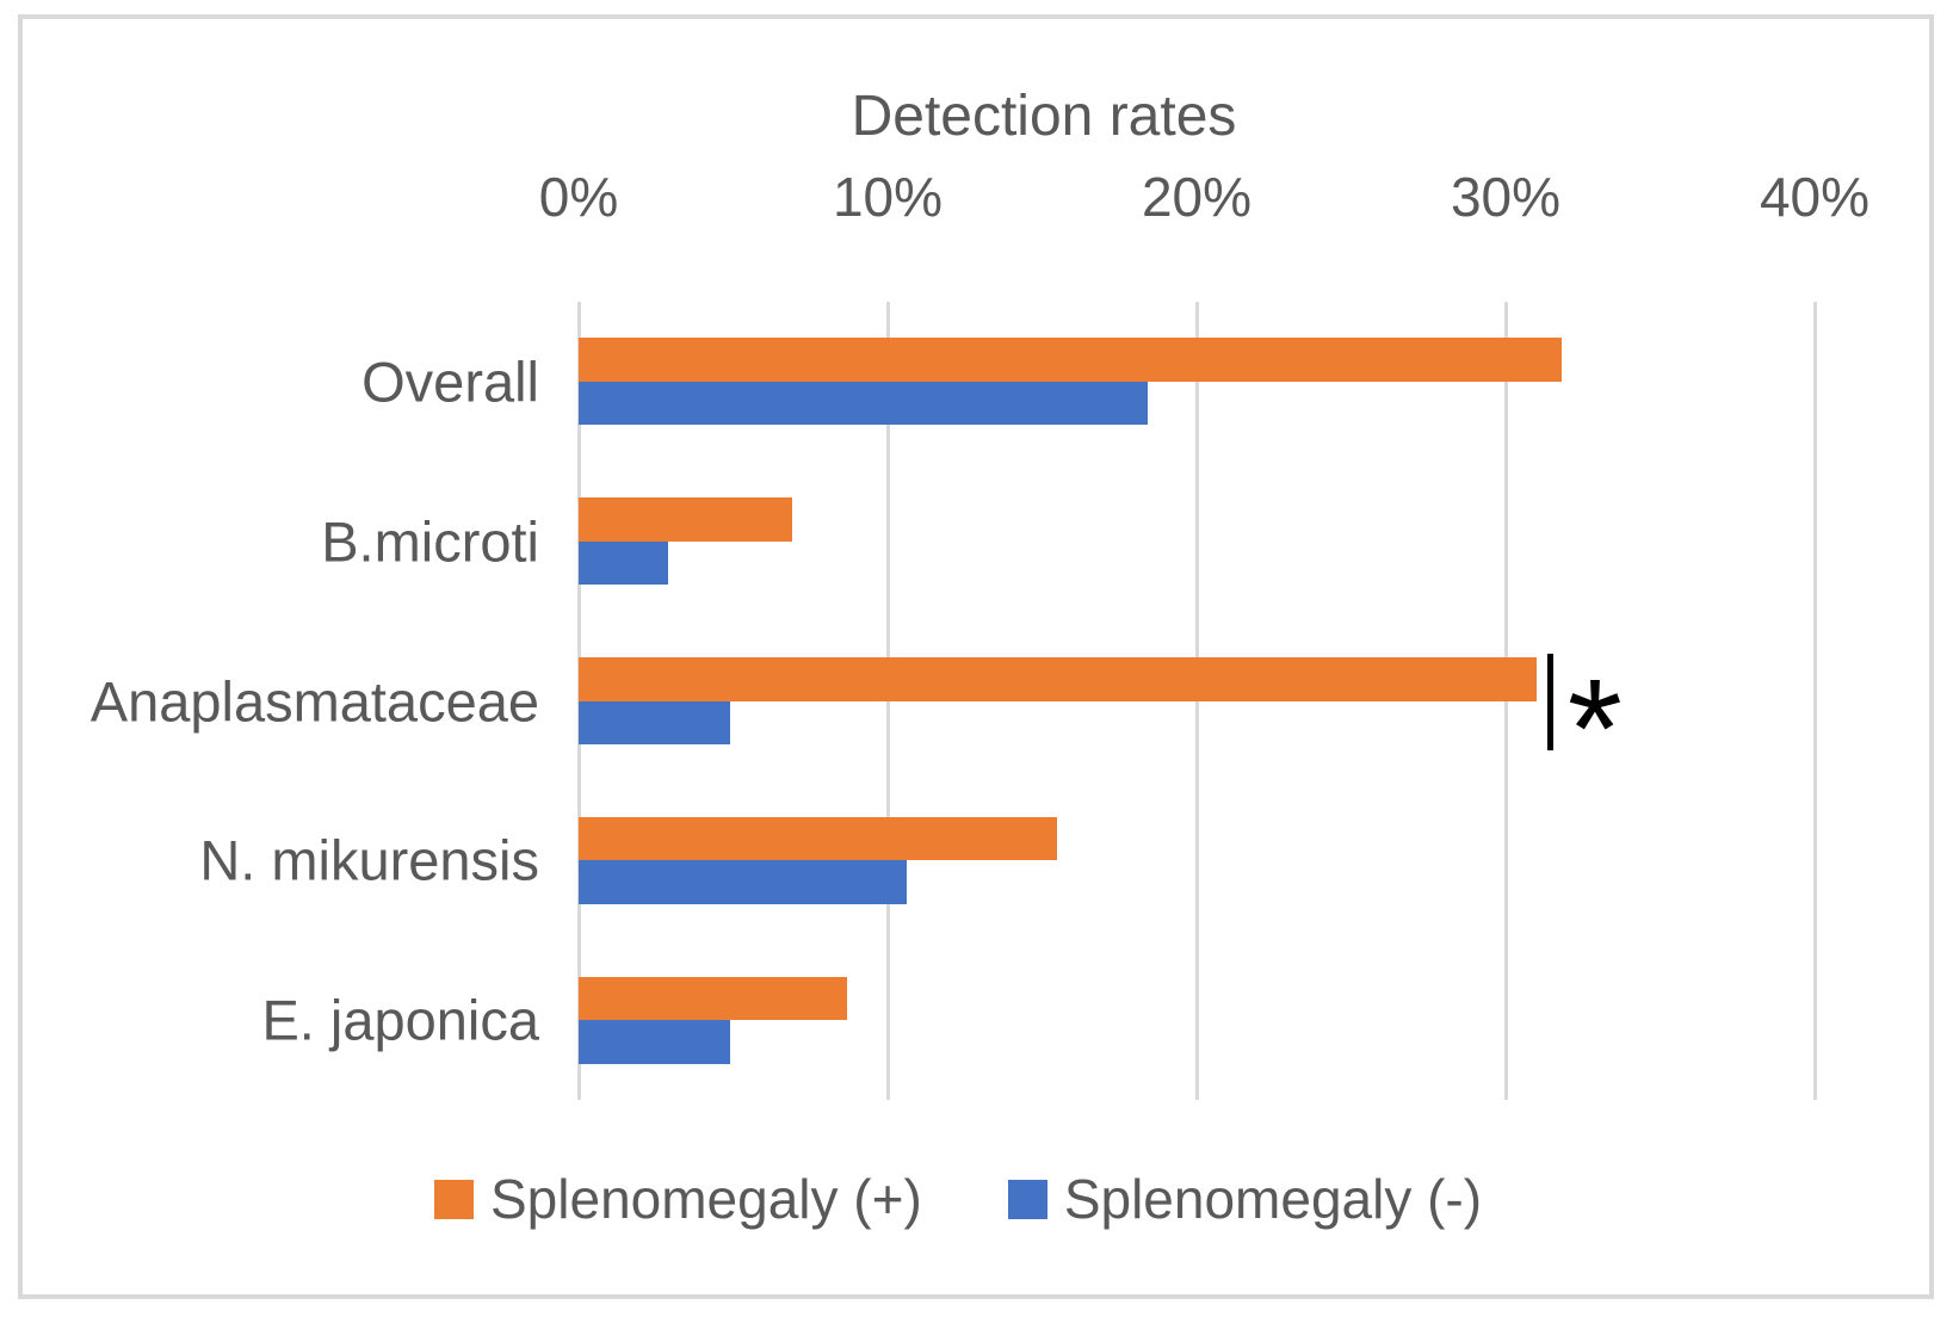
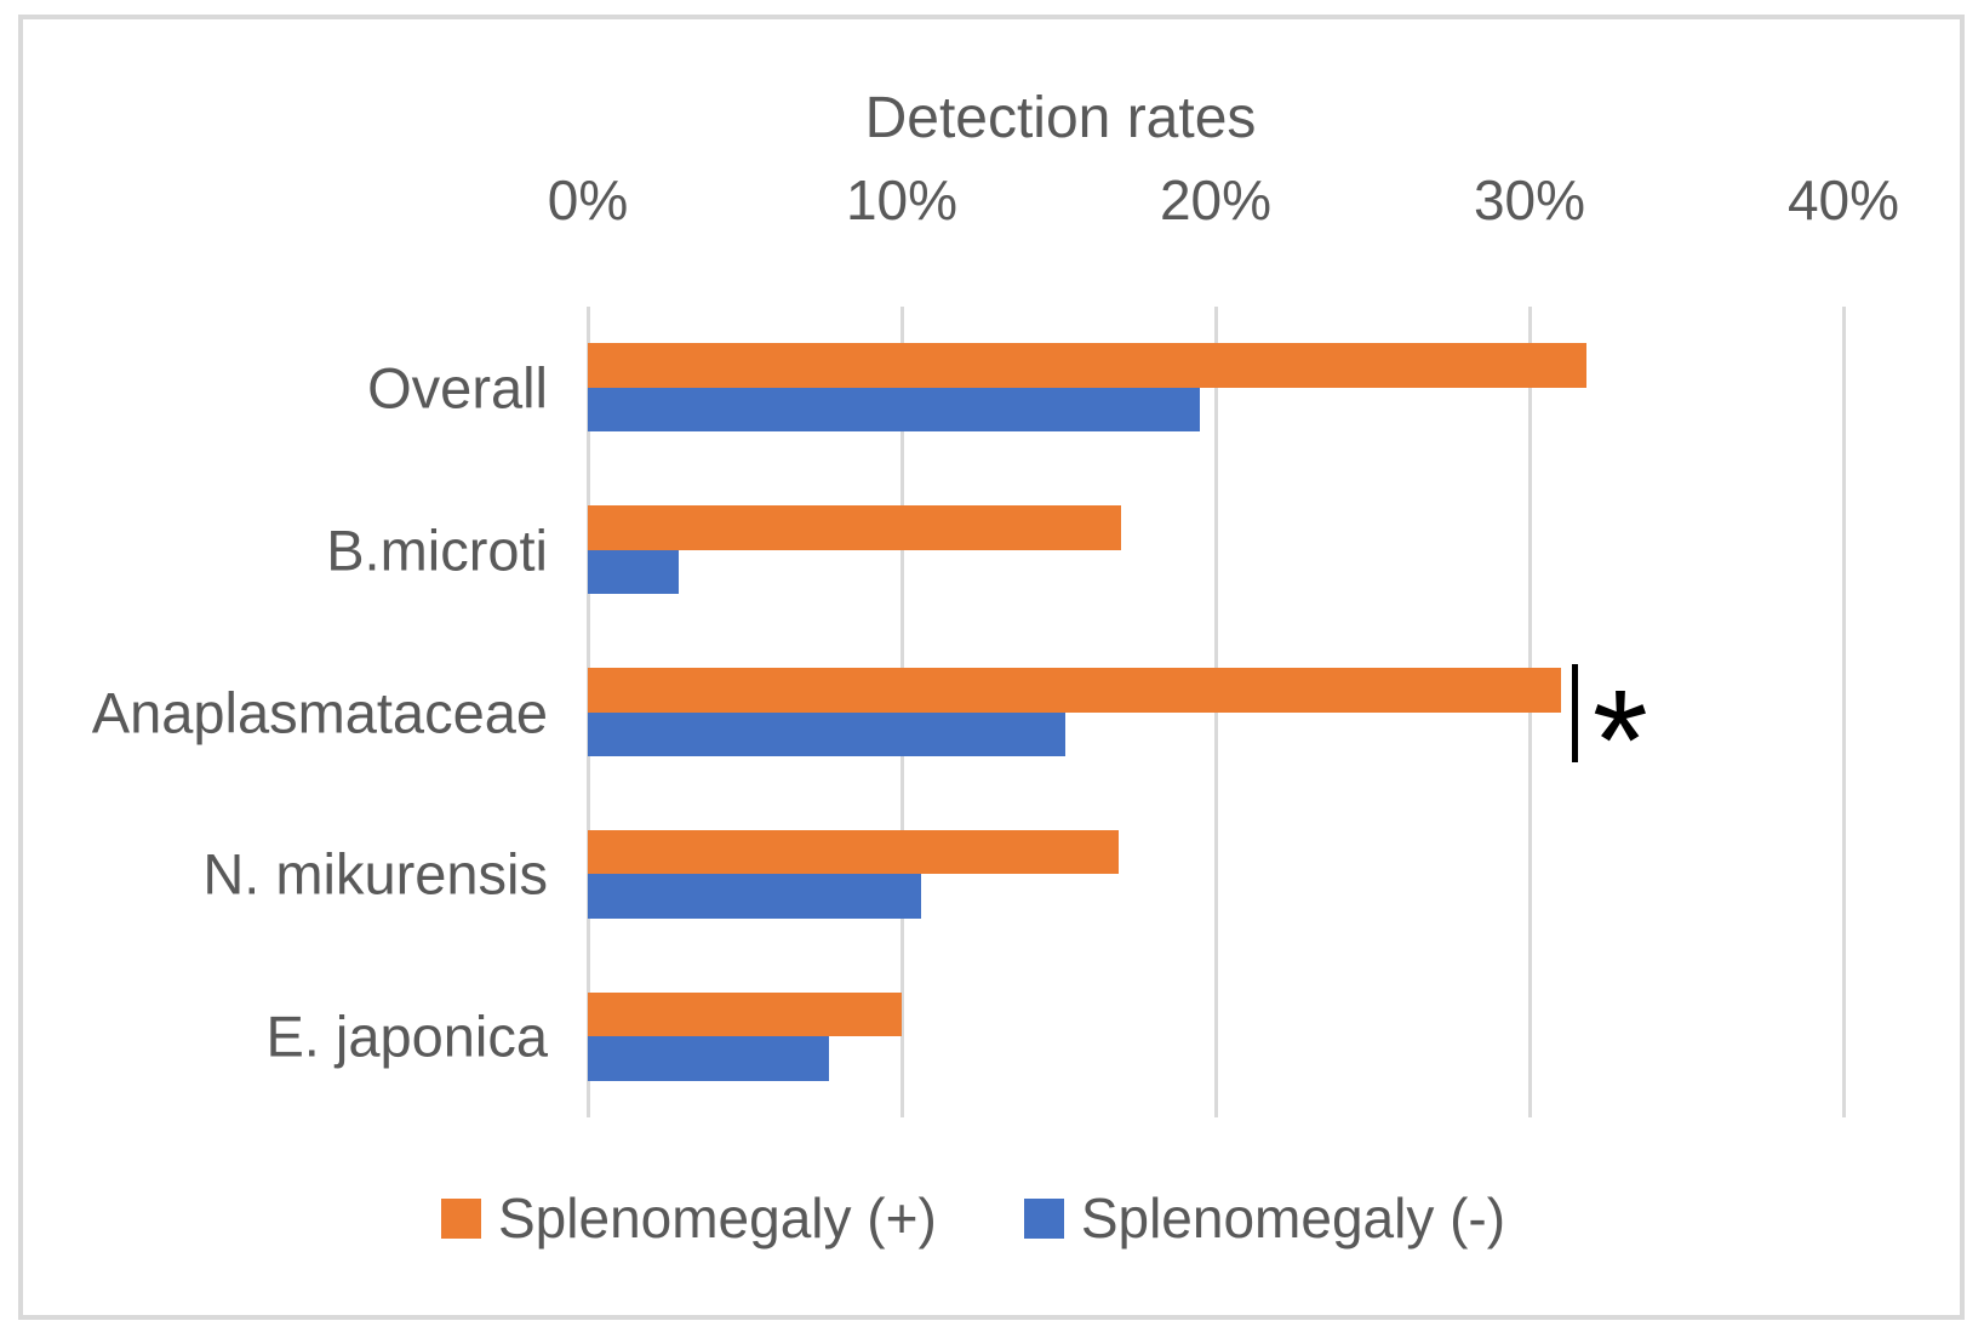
Splenomegaly (-)/Overall: 18.4% -> 19.5%
Splenomegaly (+)/B.microti: 6.9% -> 17.0%
Splenomegaly (-)/Anaplasmataceae: 4.9% -> 15.2%
Splenomegaly (+)/N. mikurensis: 15.5% -> 16.9%
Splenomegaly (+)/E. japonica: 8.7% -> 10.0%
Splenomegaly (-)/E. japonica: 4.9% -> 7.7%
